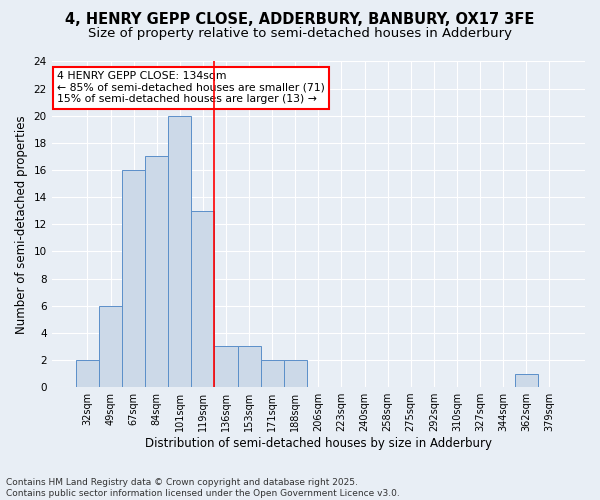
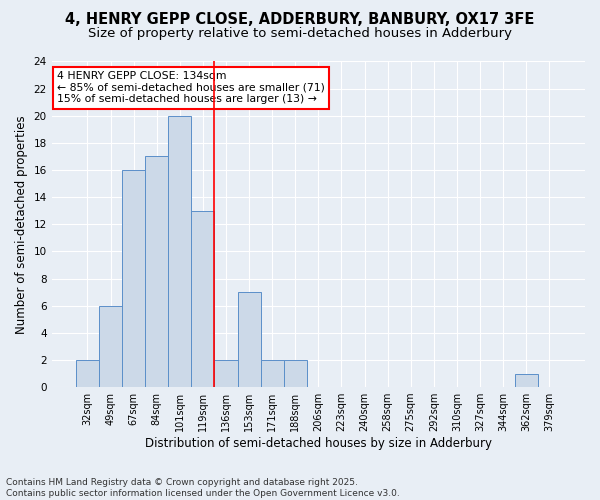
136sqm: 3 -> 2
153sqm: 3 -> 7
